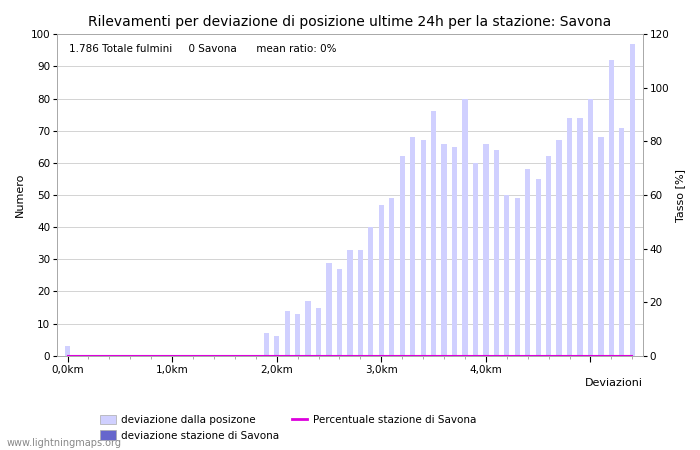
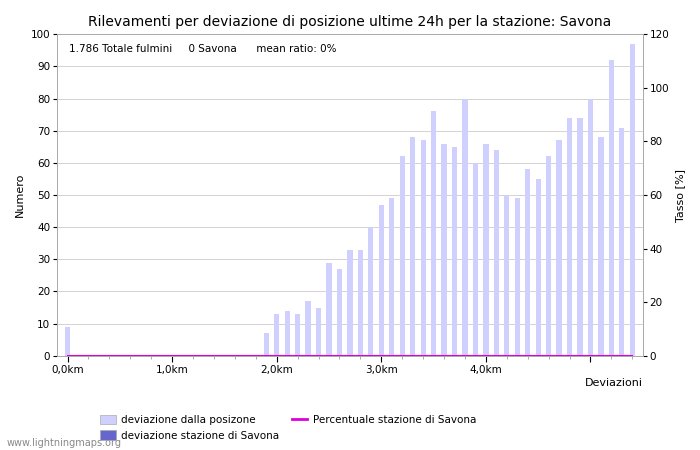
deviazione dalla posizone/0,0km: 3 -> 9
deviazione dalla posizone/2,0km: 6 -> 13
